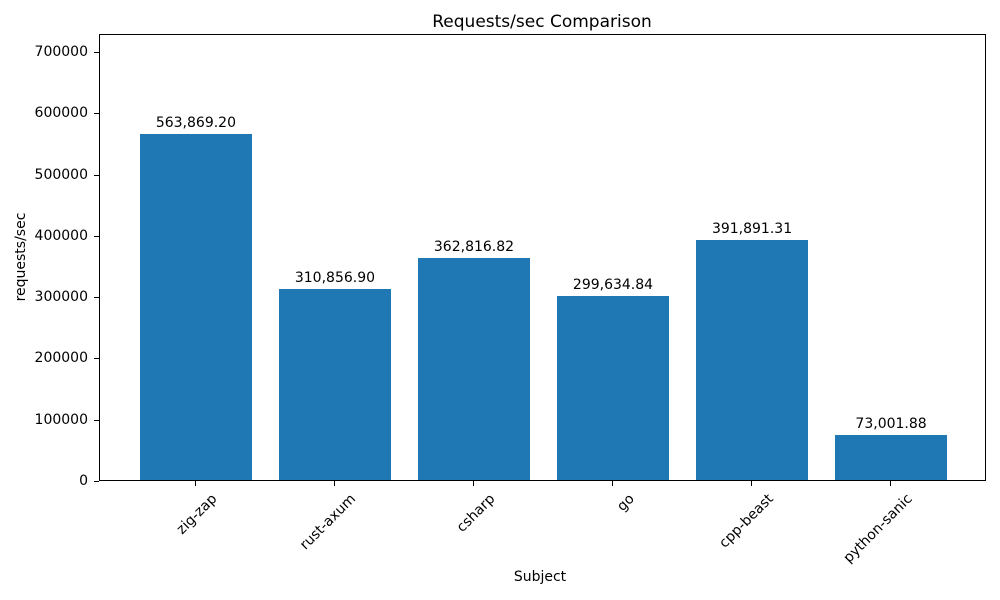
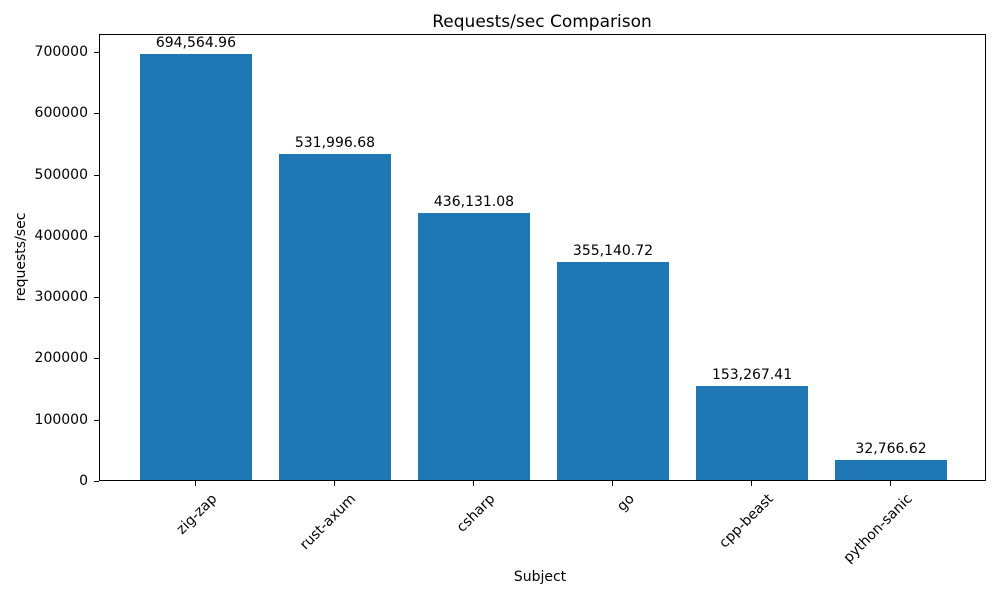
zig-zap: 563,869.20 -> 694,564.96
rust-axum: 310,856.90 -> 531,996.68
csharp: 362,816.82 -> 436,131.08
go: 299,634.84 -> 355,140.72
cpp-beast: 391,891.31 -> 153,267.41
python-sanic: 73,001.88 -> 32,766.62
